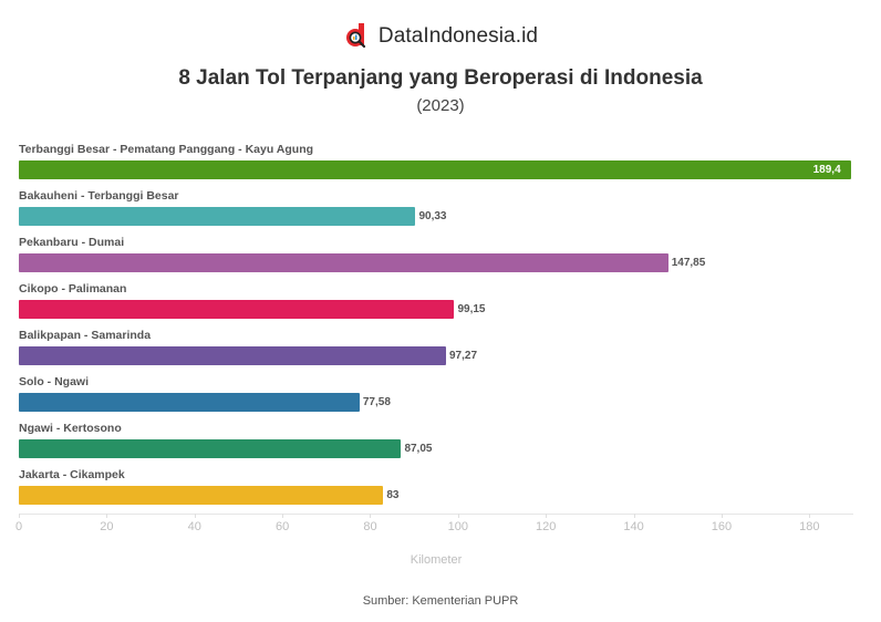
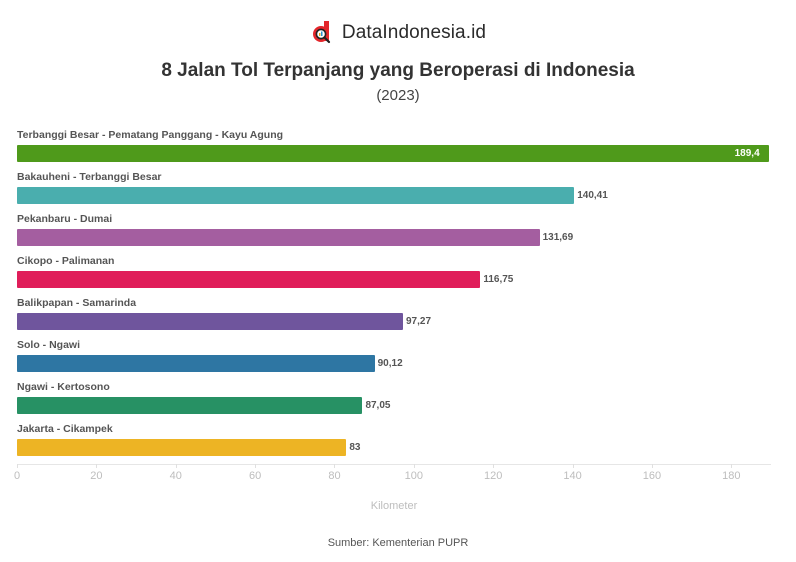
Bakauheni - Terbanggi Besar: 90,33 -> 140,41
Pekanbaru - Dumai: 147,85 -> 131,69
Cikopo - Palimanan: 99,15 -> 116,75
Solo - Ngawi: 77,58 -> 90,12
